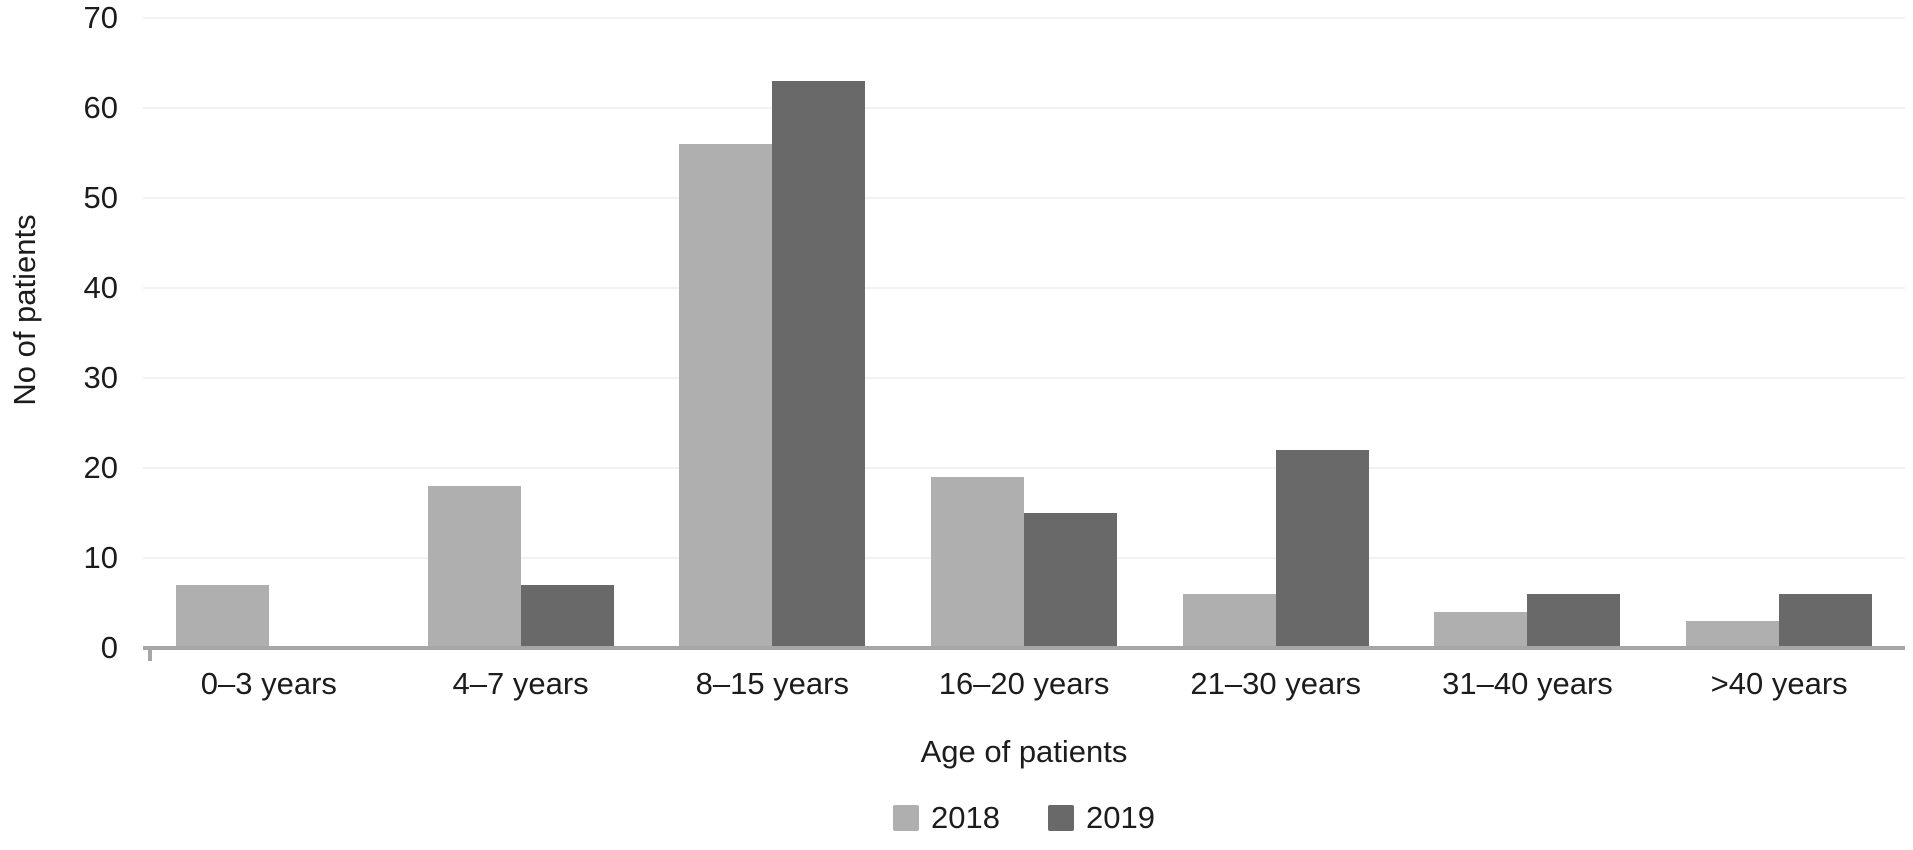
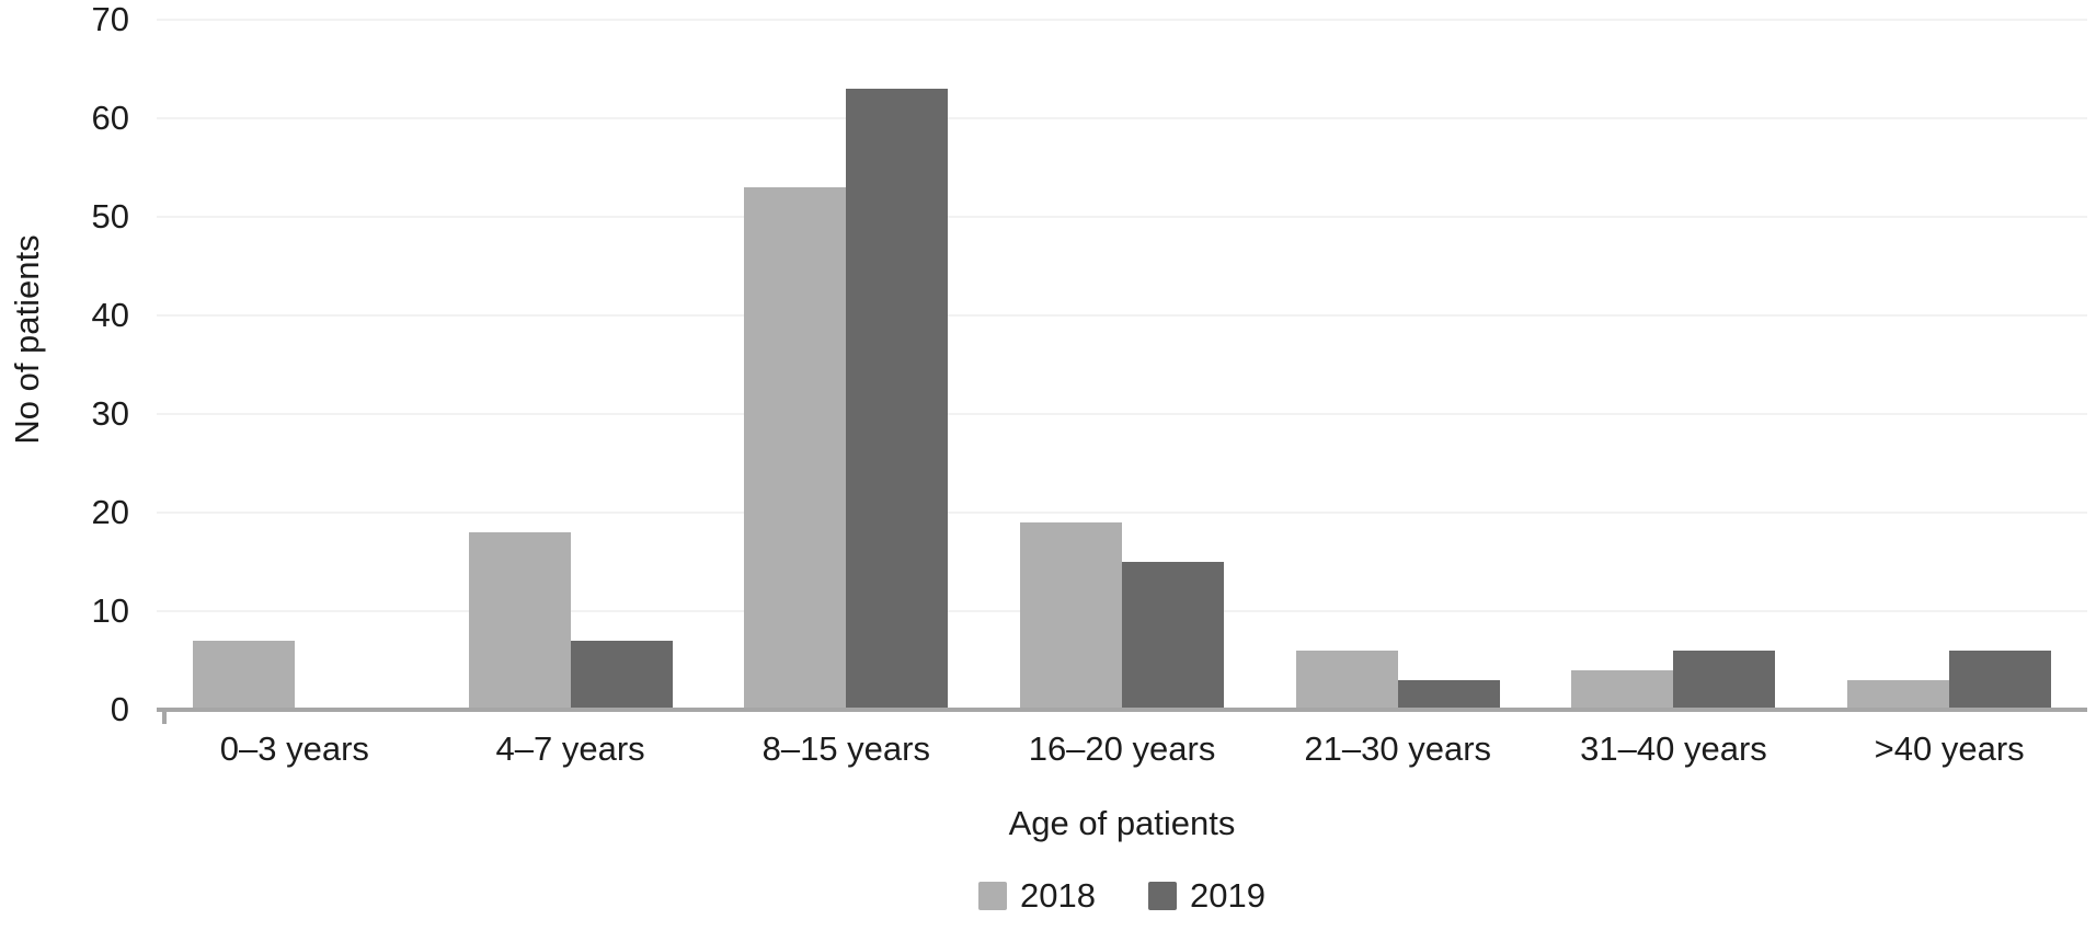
2018/8–15 years: 56 -> 53
2019/21–30 years: 22 -> 3
